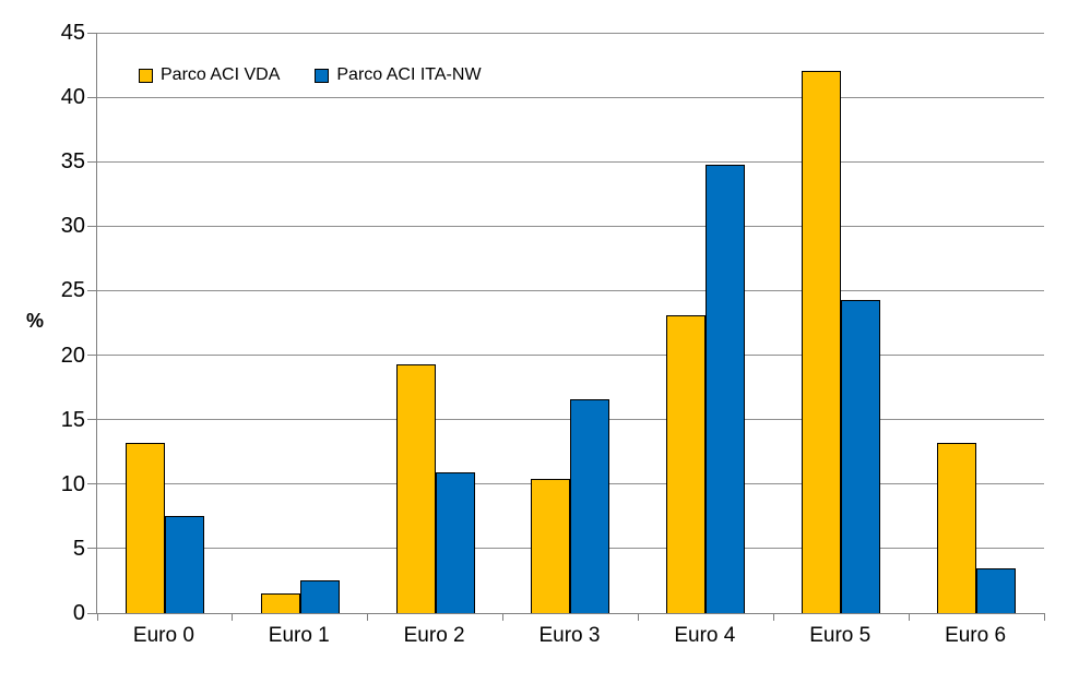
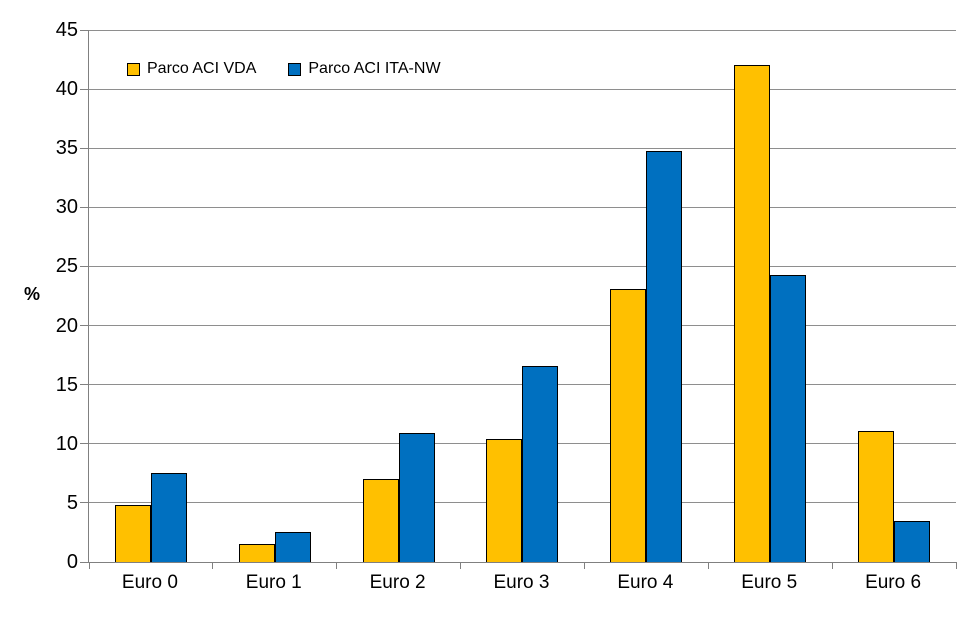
Parco ACI VDA/Euro 0: 13.2 -> 4.8
Parco ACI VDA/Euro 2: 19.3 -> 7.0
Parco ACI VDA/Euro 6: 13.2 -> 11.1
